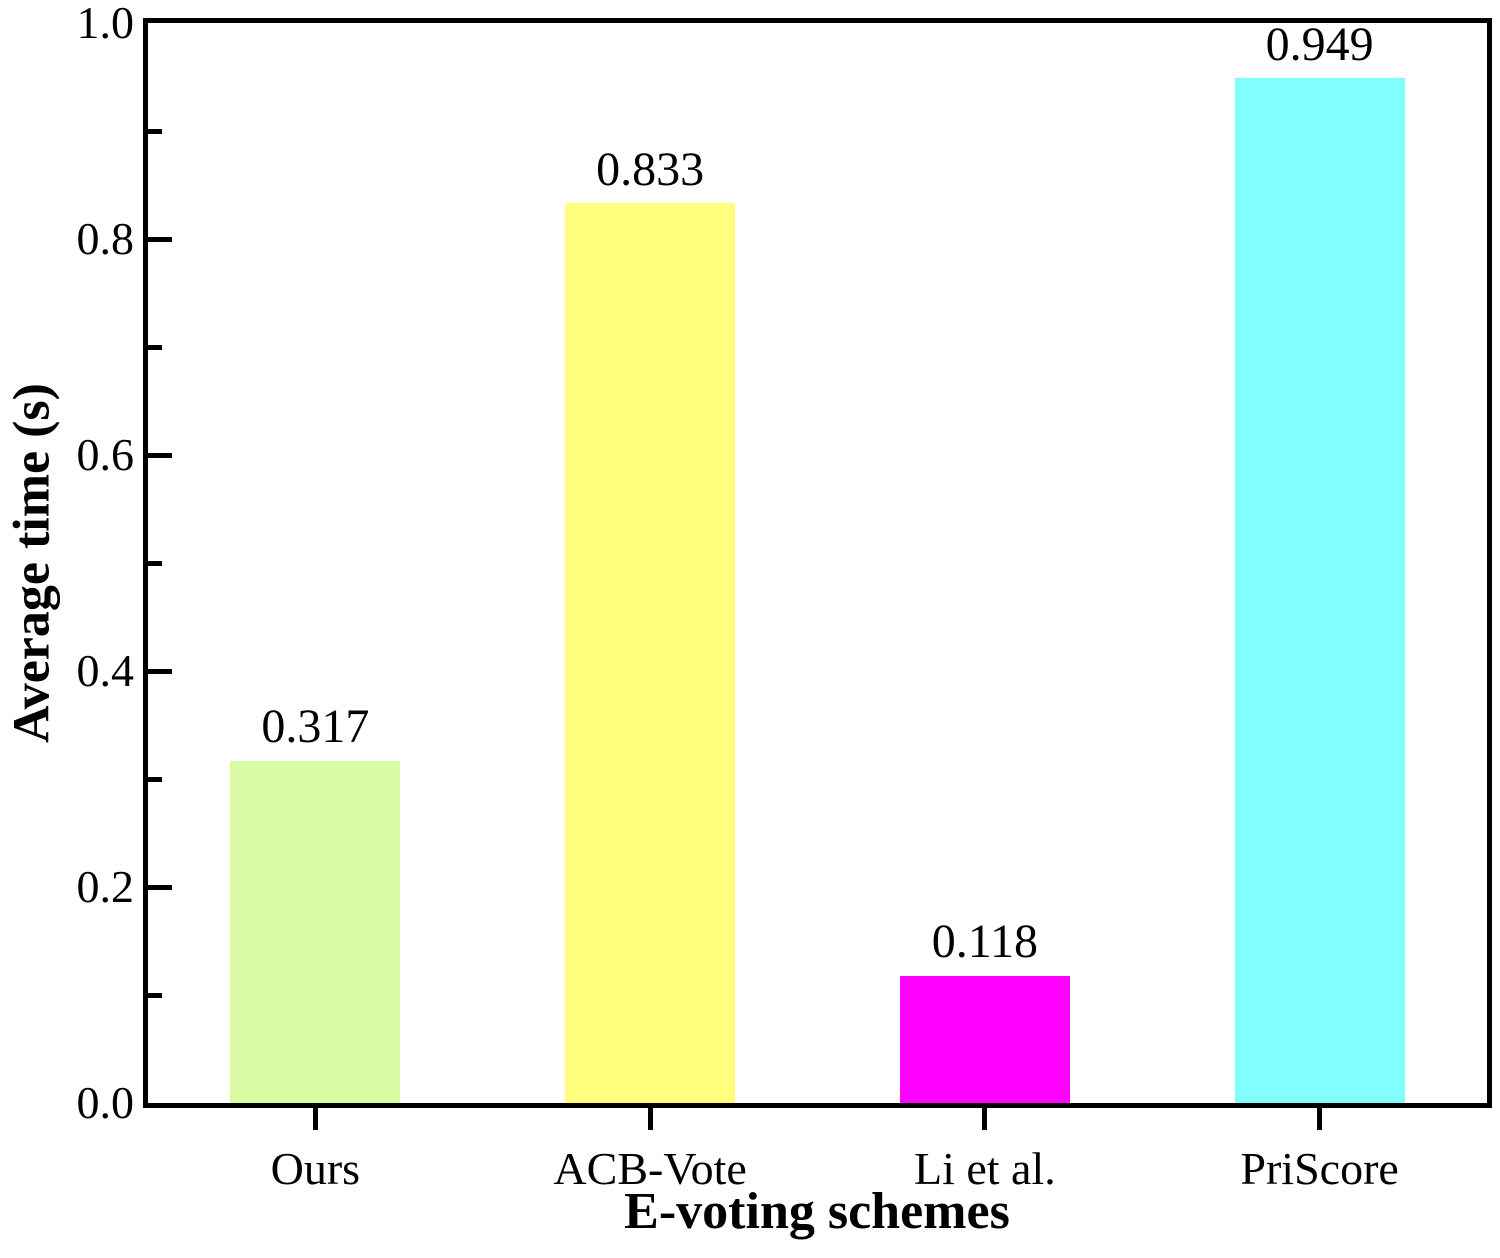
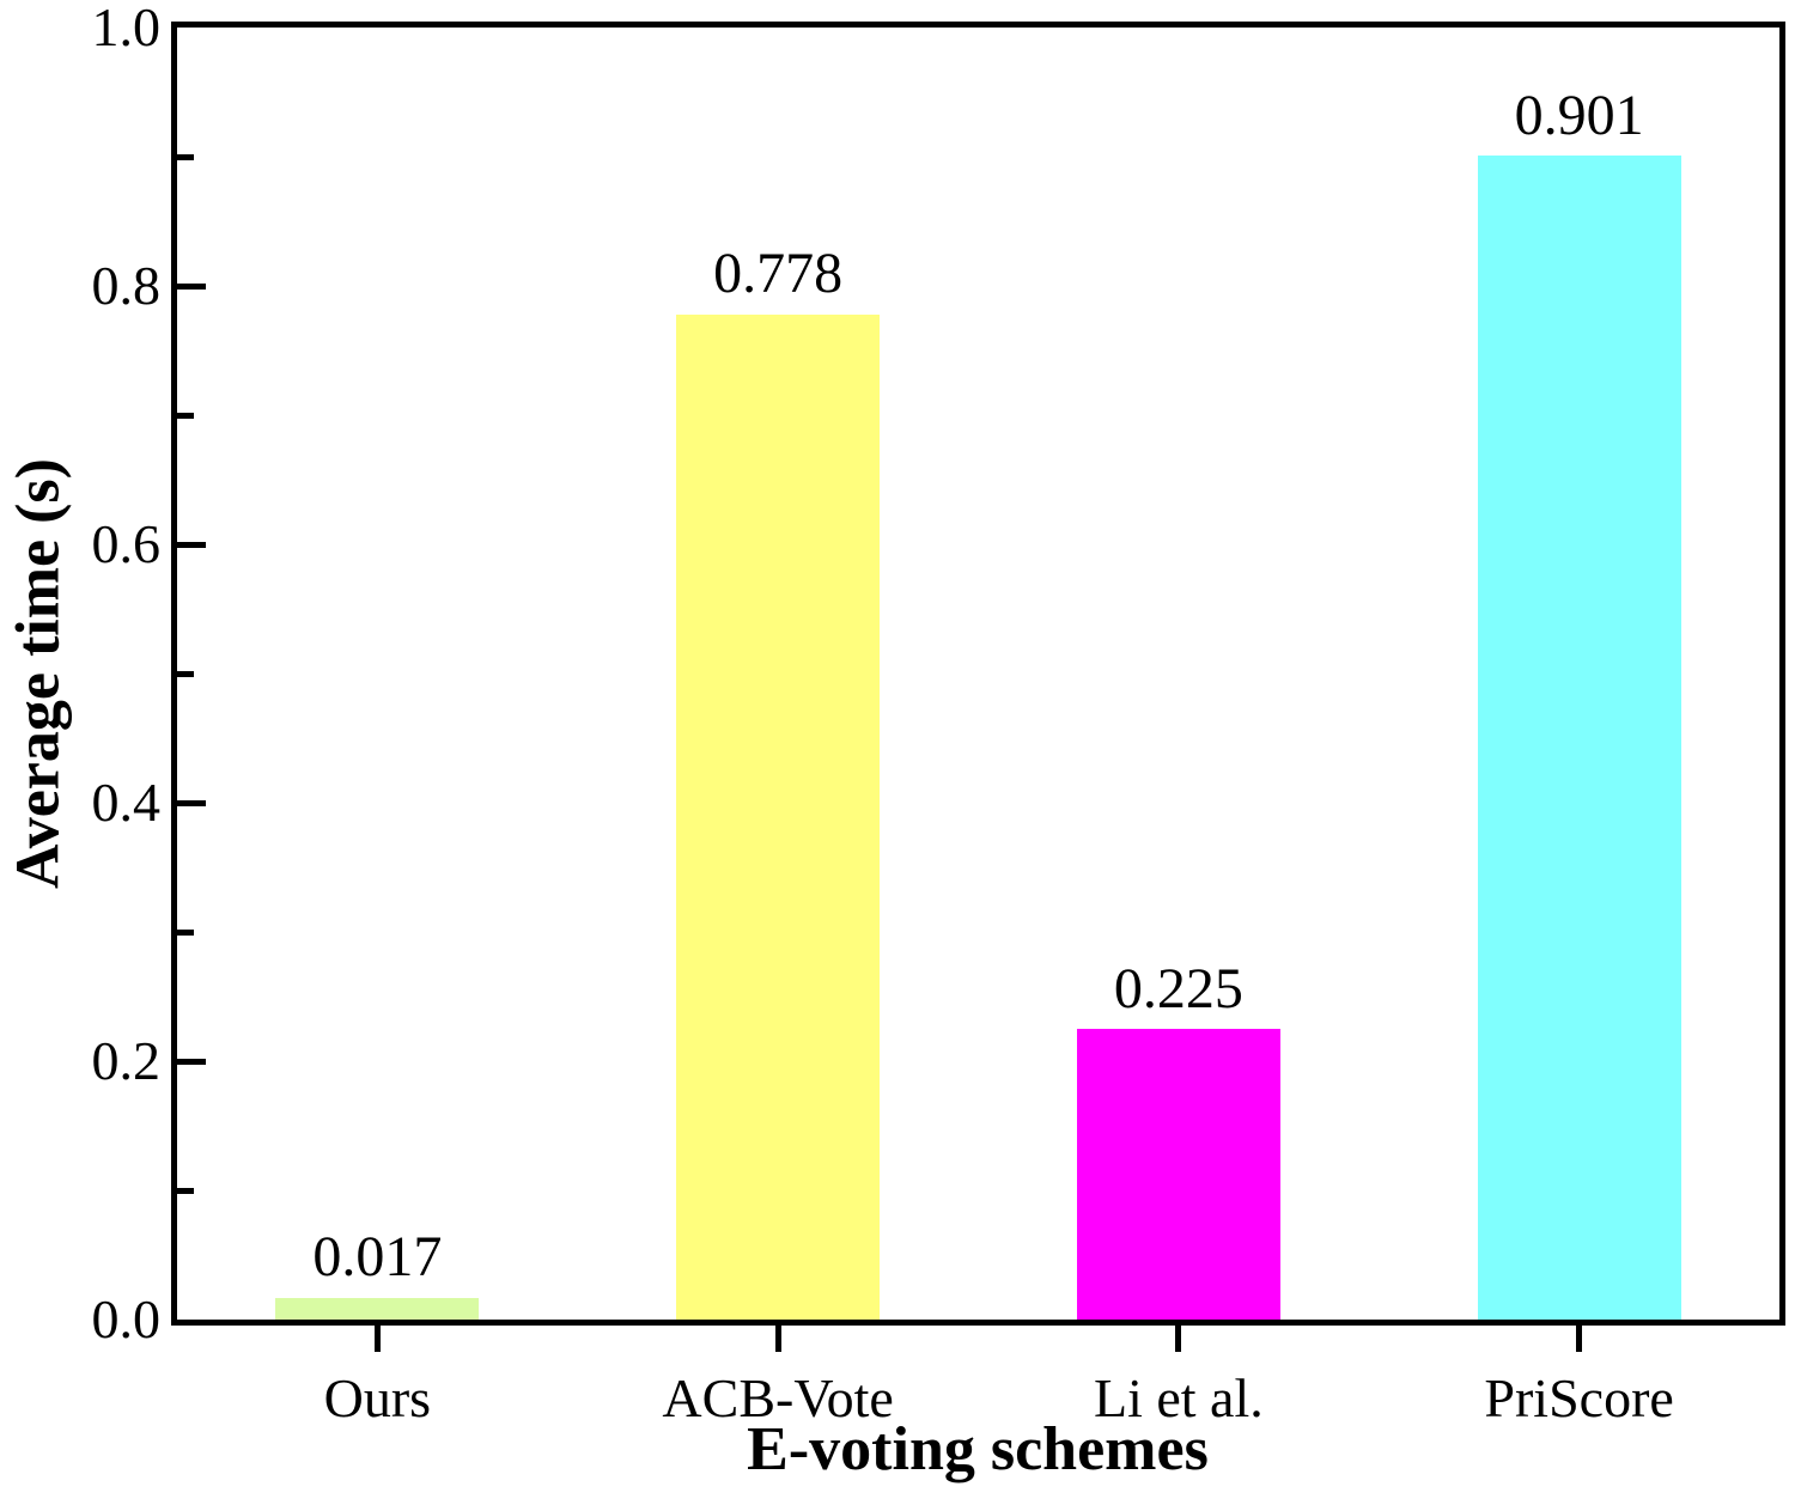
Ours: 0.317 -> 0.017
ACB-Vote: 0.833 -> 0.778
Li et al.: 0.118 -> 0.225
PriScore: 0.949 -> 0.901
